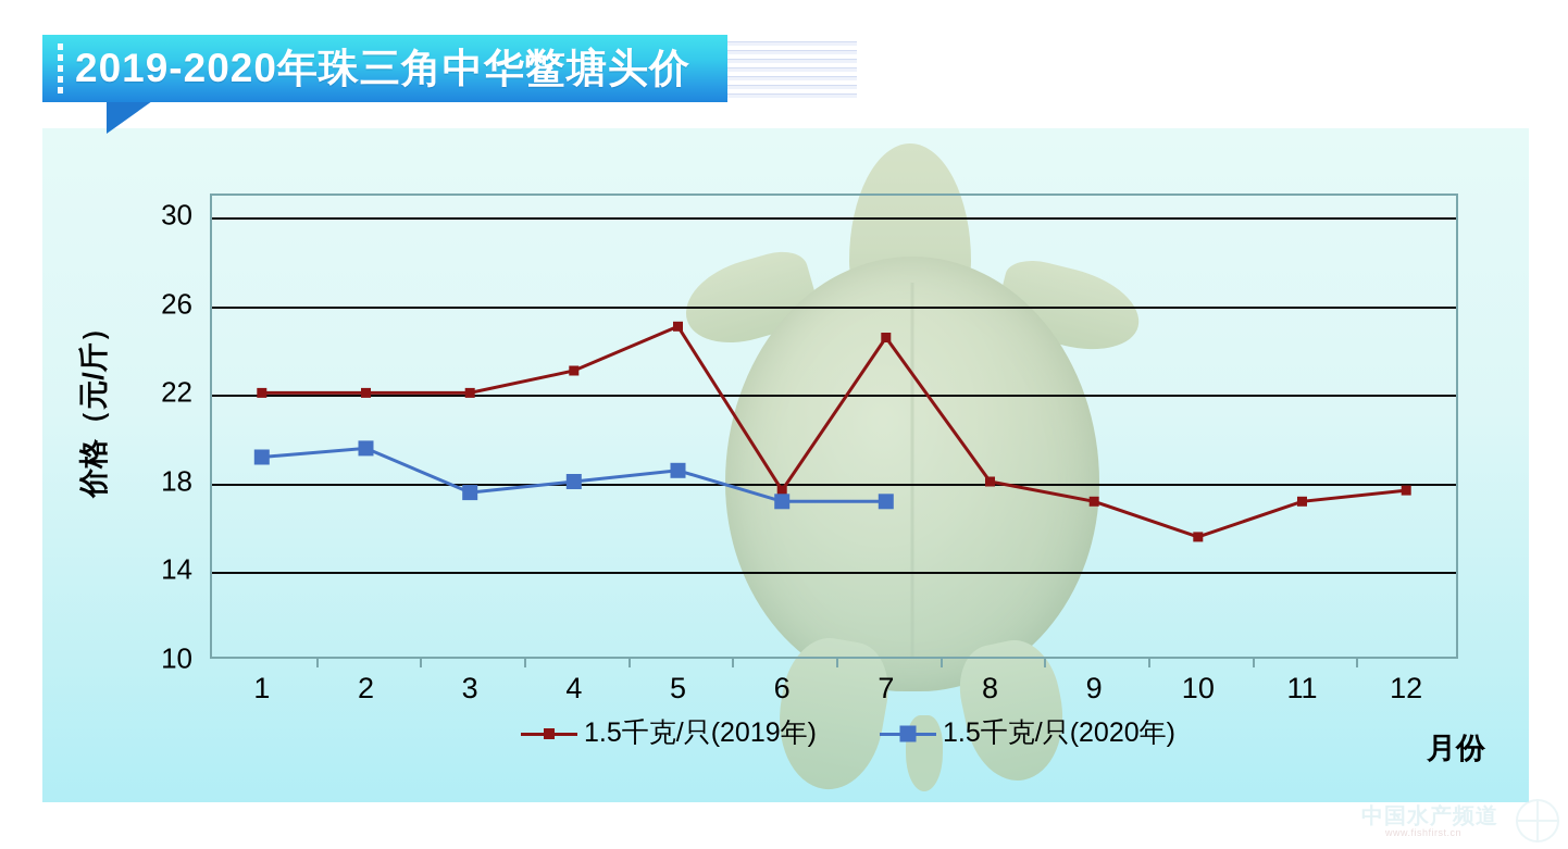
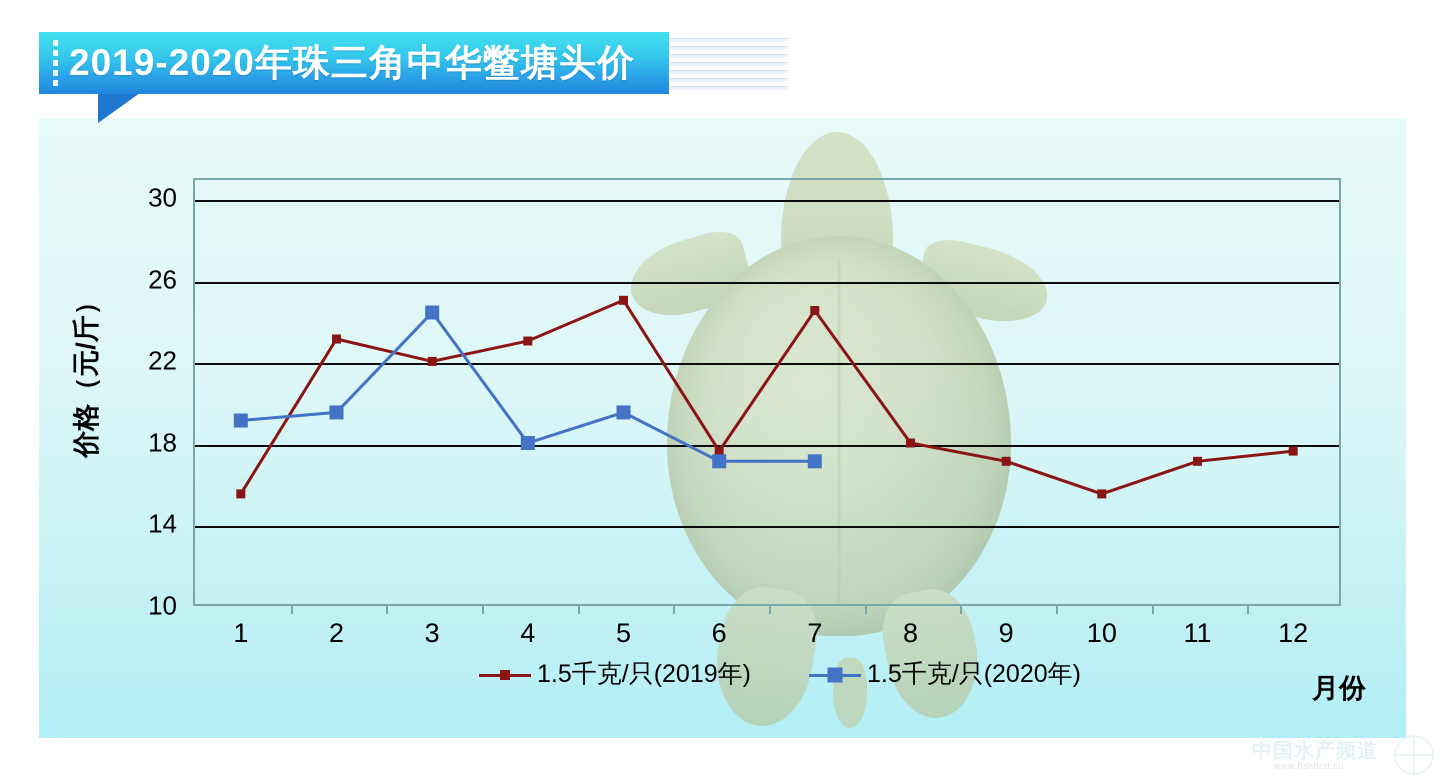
1.5千克/只(2019年)/1: 22.0 -> 15.5
1.5千克/只(2019年)/2: 22.0 -> 23.1
1.5千克/只(2020年)/3: 17.5 -> 24.4
1.5千克/只(2020年)/5: 18.5 -> 19.5
